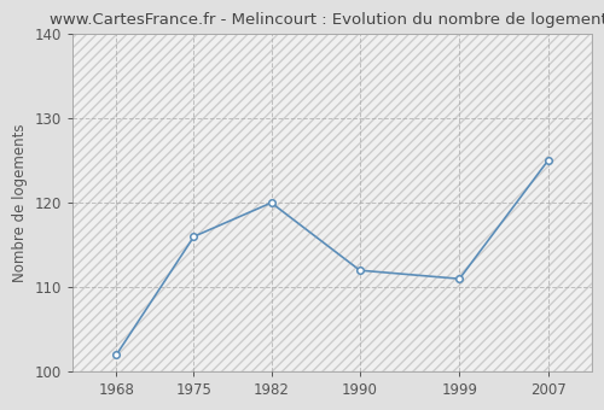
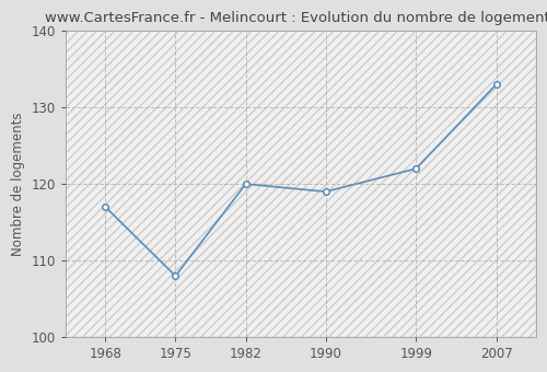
1968: 102 -> 117
1975: 116 -> 108
1990: 112 -> 119
1999: 111 -> 122
2007: 125 -> 133
